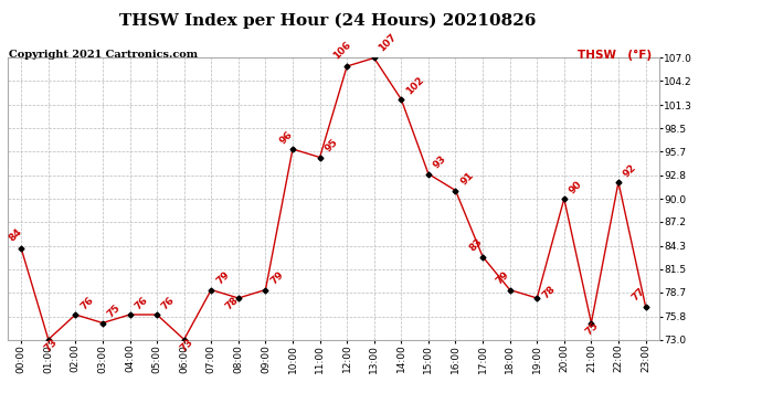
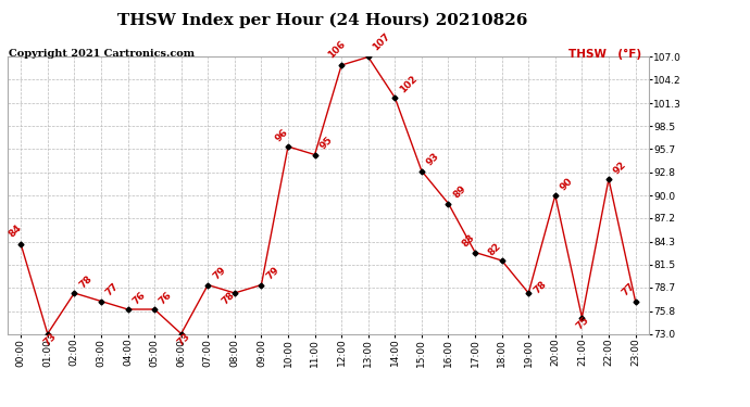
02:00: 76 -> 78
03:00: 75 -> 77
16:00: 91 -> 89
18:00: 79 -> 82
